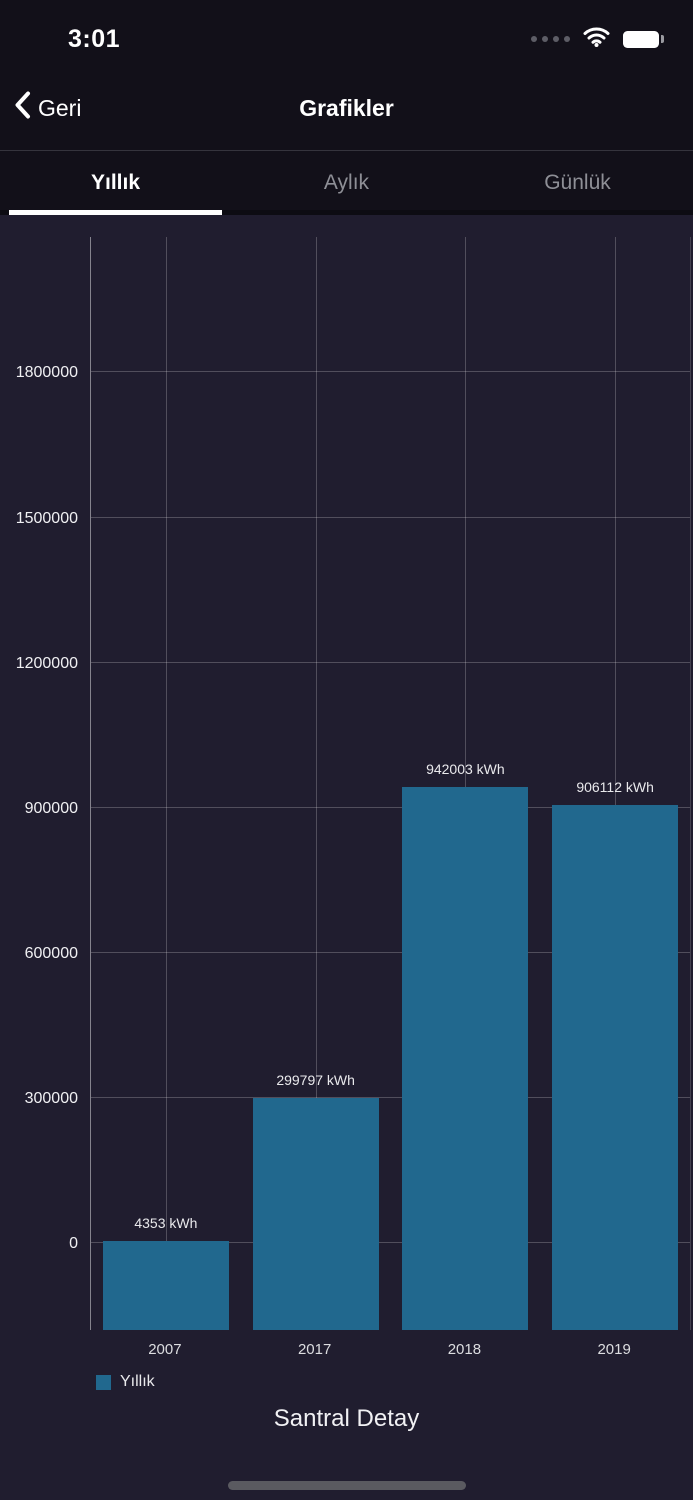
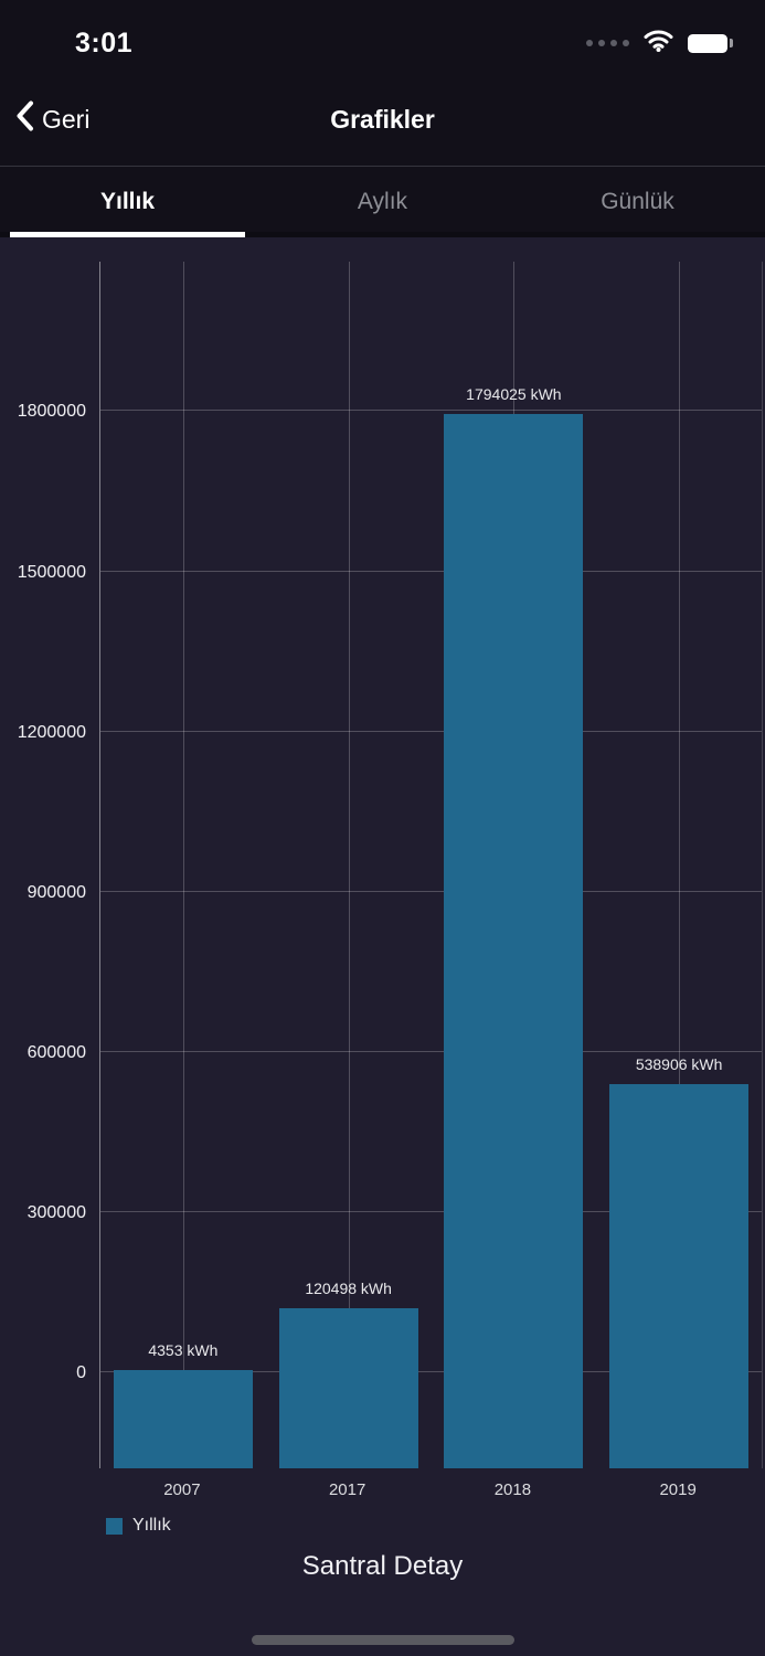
2017: 299797 -> 120498
2018: 942003 -> 1794025
2019: 906112 -> 538906
